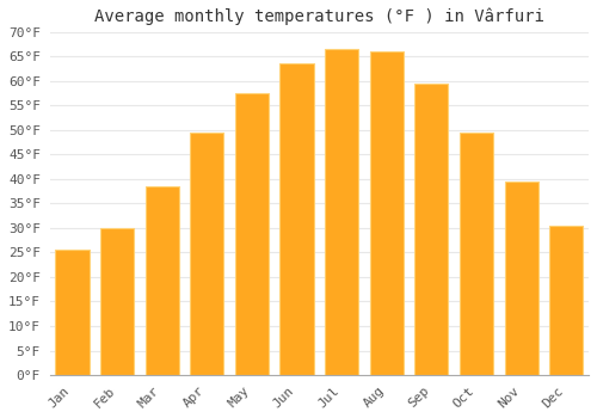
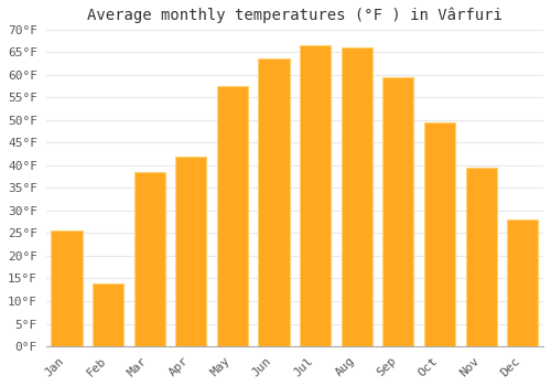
Feb: 30.0°F -> 14.0°F
Apr: 49.5°F -> 42.0°F
Dec: 30.5°F -> 28.0°F
